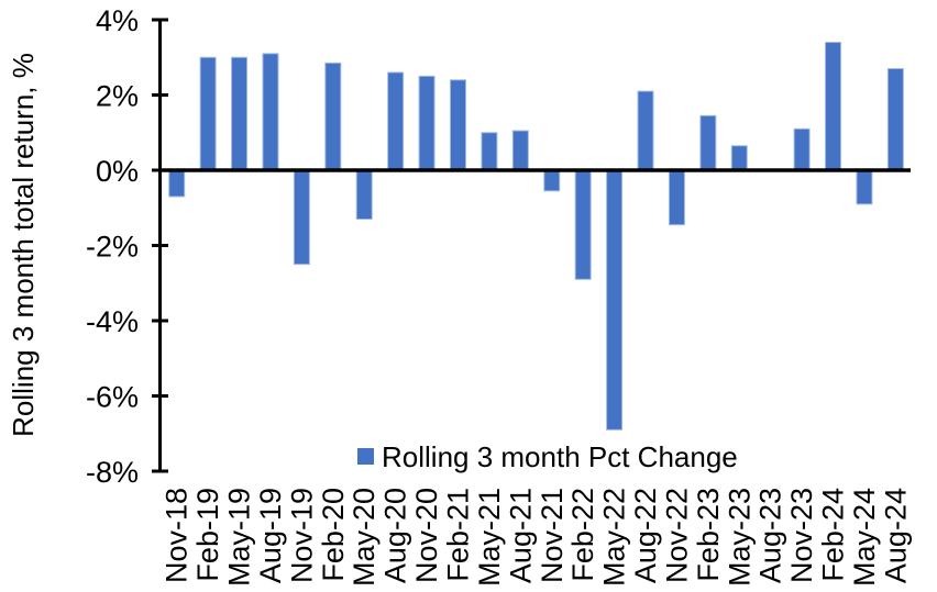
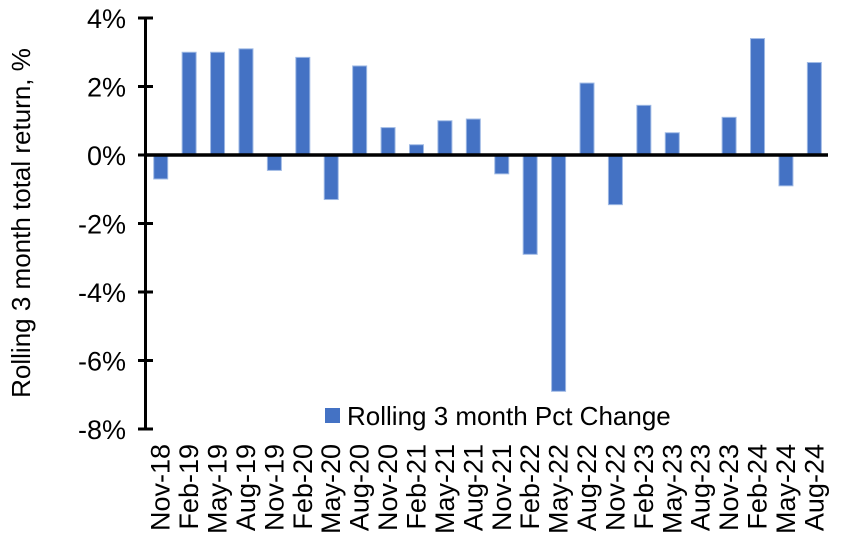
Nov-19: -2.5% -> -0.5%
Nov-20: 2.5% -> 0.8%
Feb-21: 2.4% -> 0.3%
